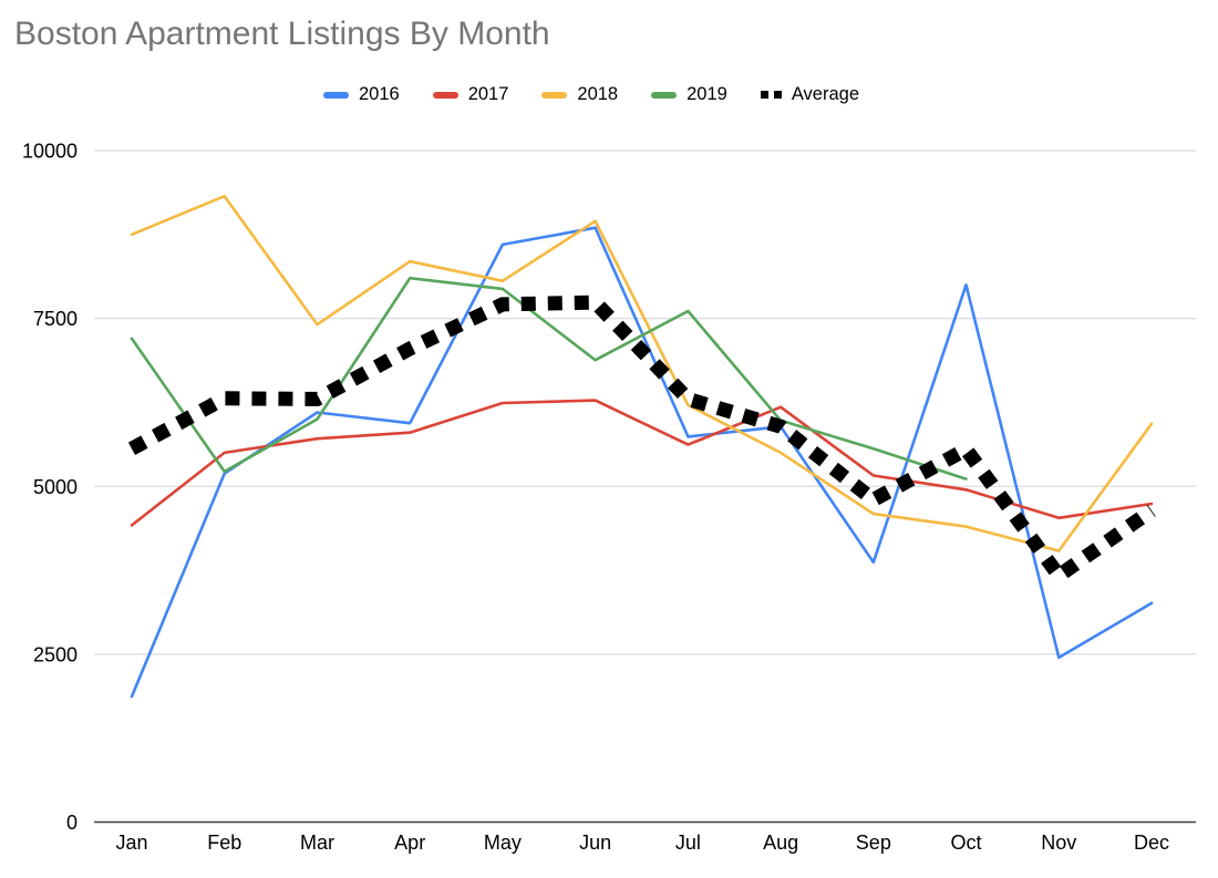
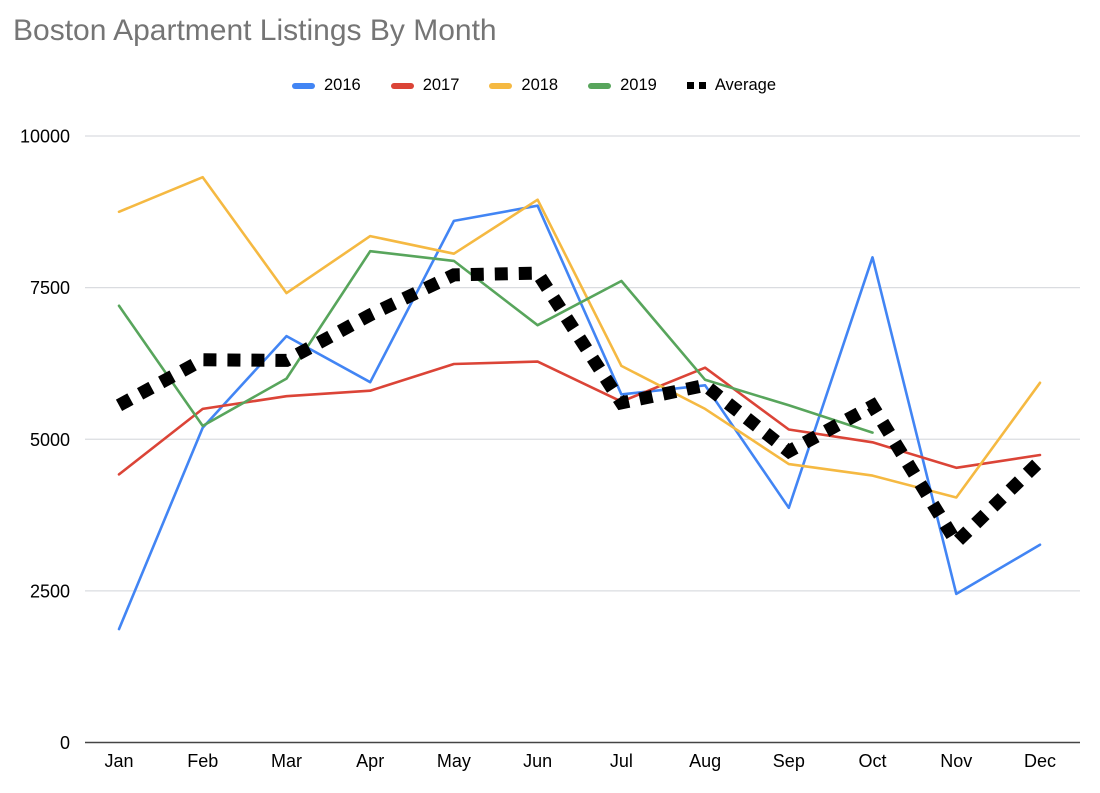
2016/Mar: 6100 -> 6700
Average/Jul: 6300 -> 5600
Average/Nov: 3700 -> 3300
